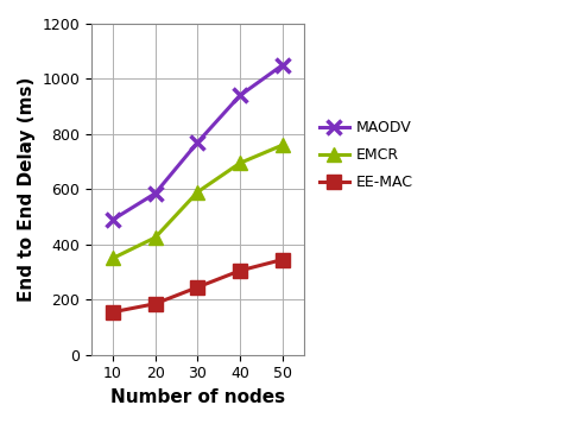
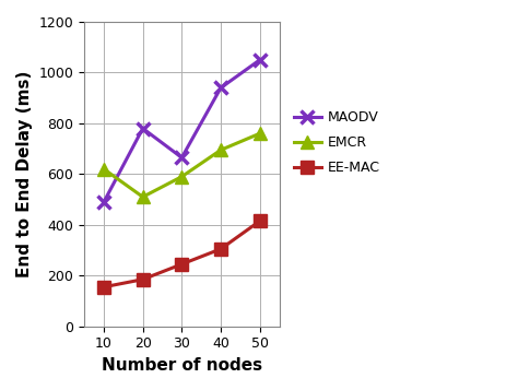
EMCR/10: 350 -> 620
MAODV/20: 585 -> 780
EMCR/20: 425 -> 510
MAODV/30: 770 -> 665
EE-MAC/50: 345 -> 415
